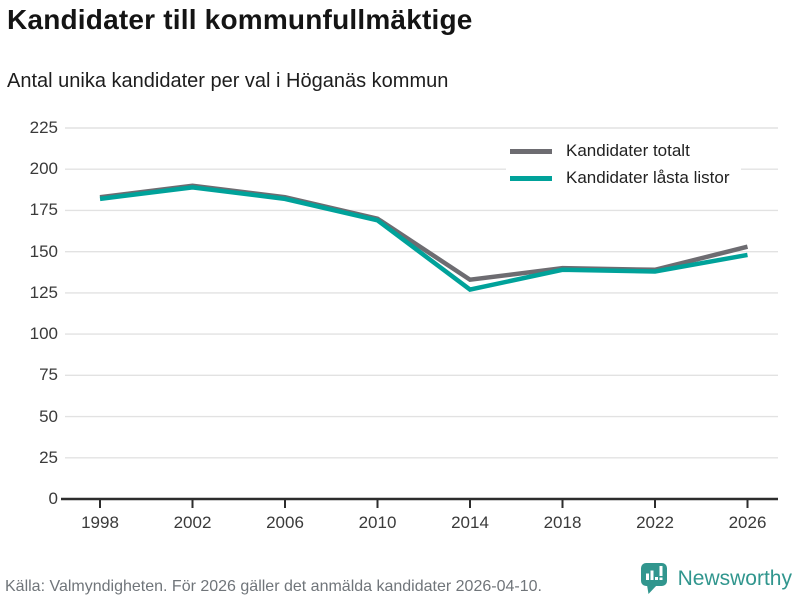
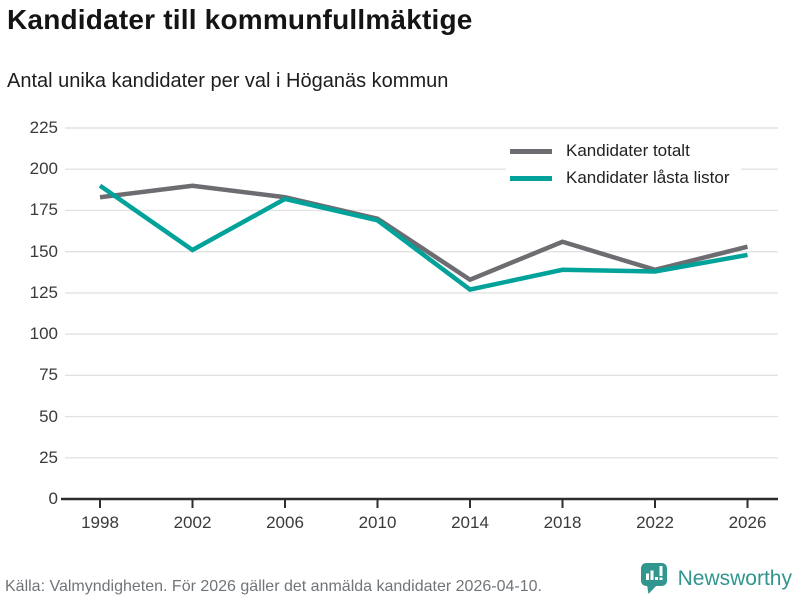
Kandidater låsta listor/1998: 182 -> 190
Kandidater låsta listor/2002: 189 -> 151
Kandidater totalt/2018: 140 -> 156
